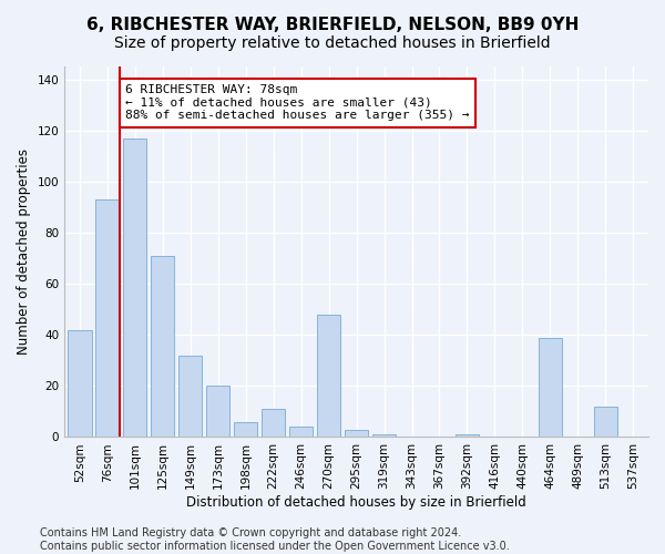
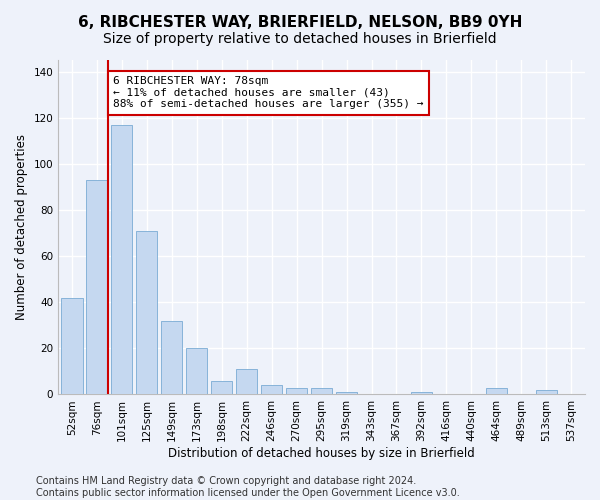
270sqm: 48 -> 3
464sqm: 39 -> 3
513sqm: 12 -> 2
